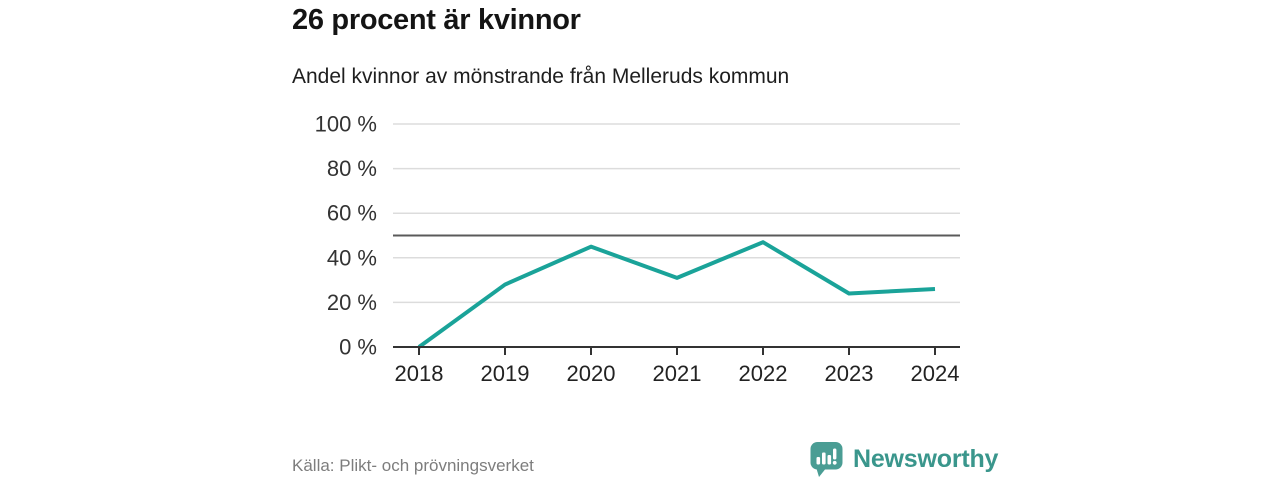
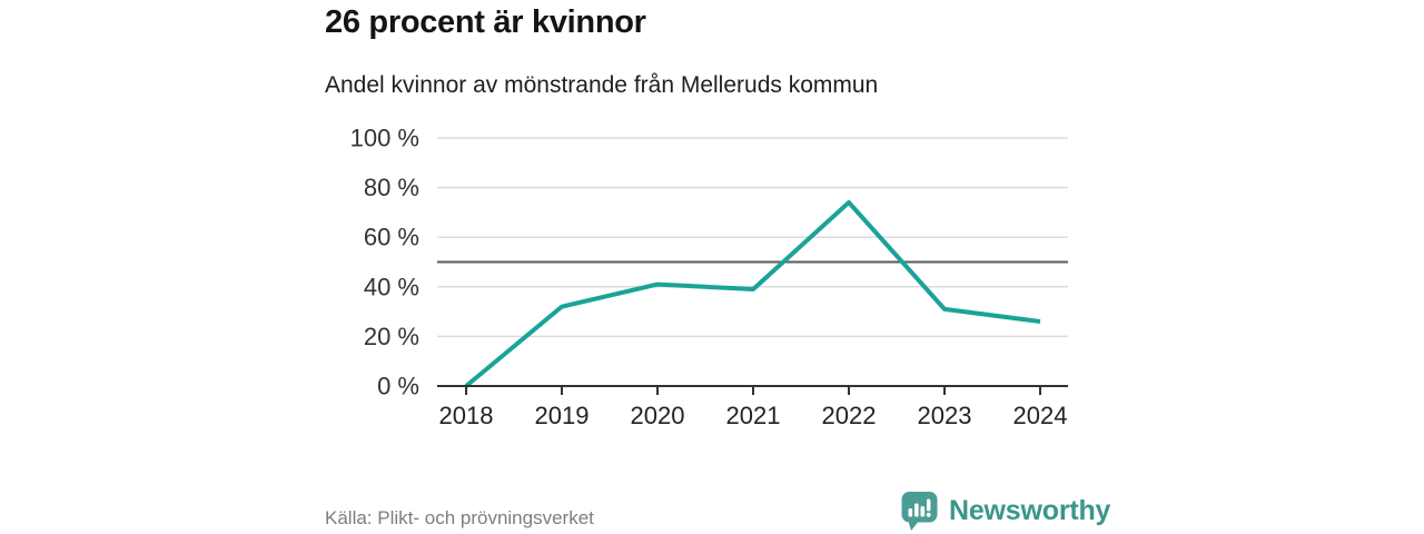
2019: 28% -> 32%
2020: 45% -> 41%
2021: 31% -> 39%
2022: 47% -> 74%
2023: 24% -> 31%
